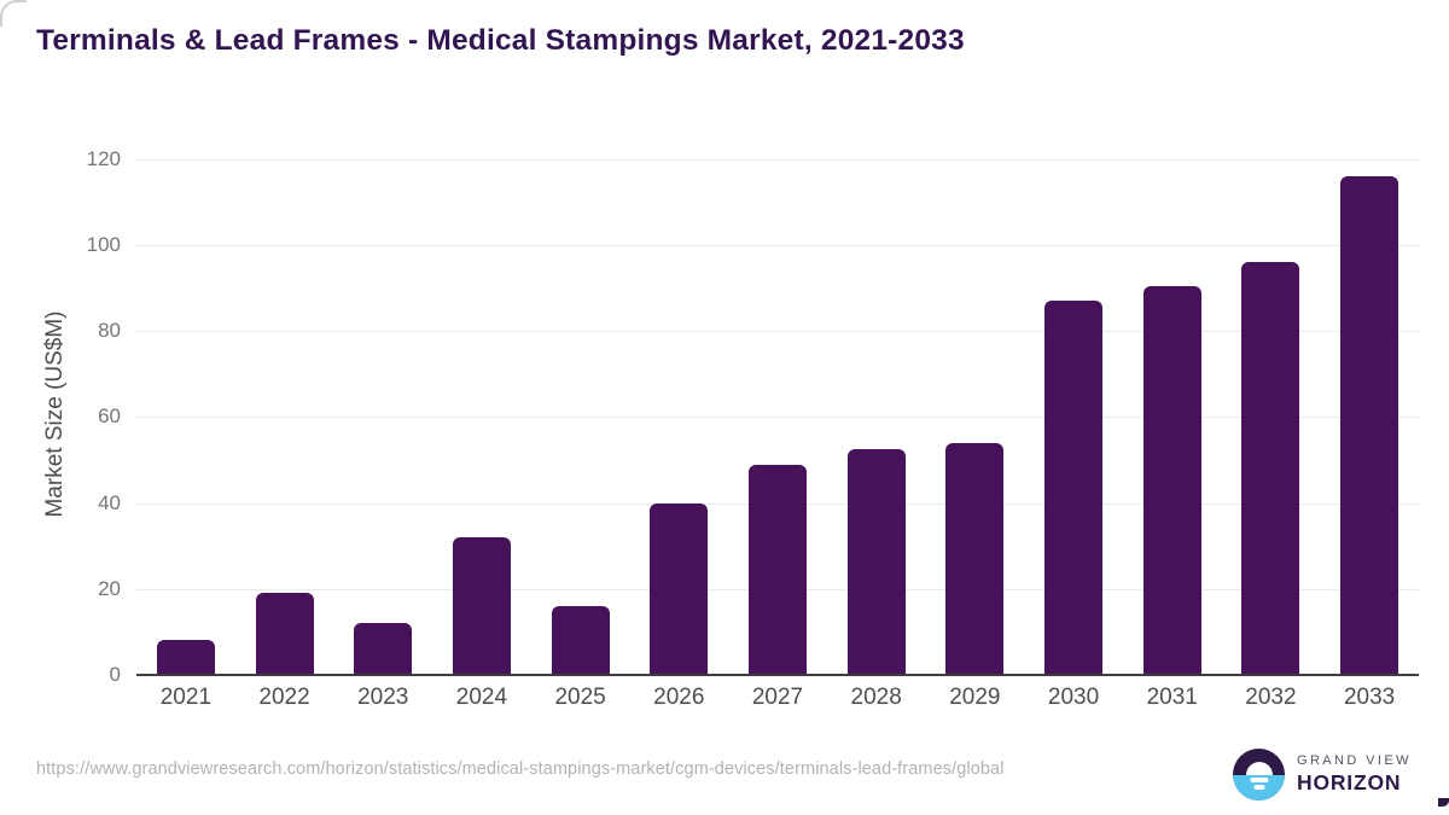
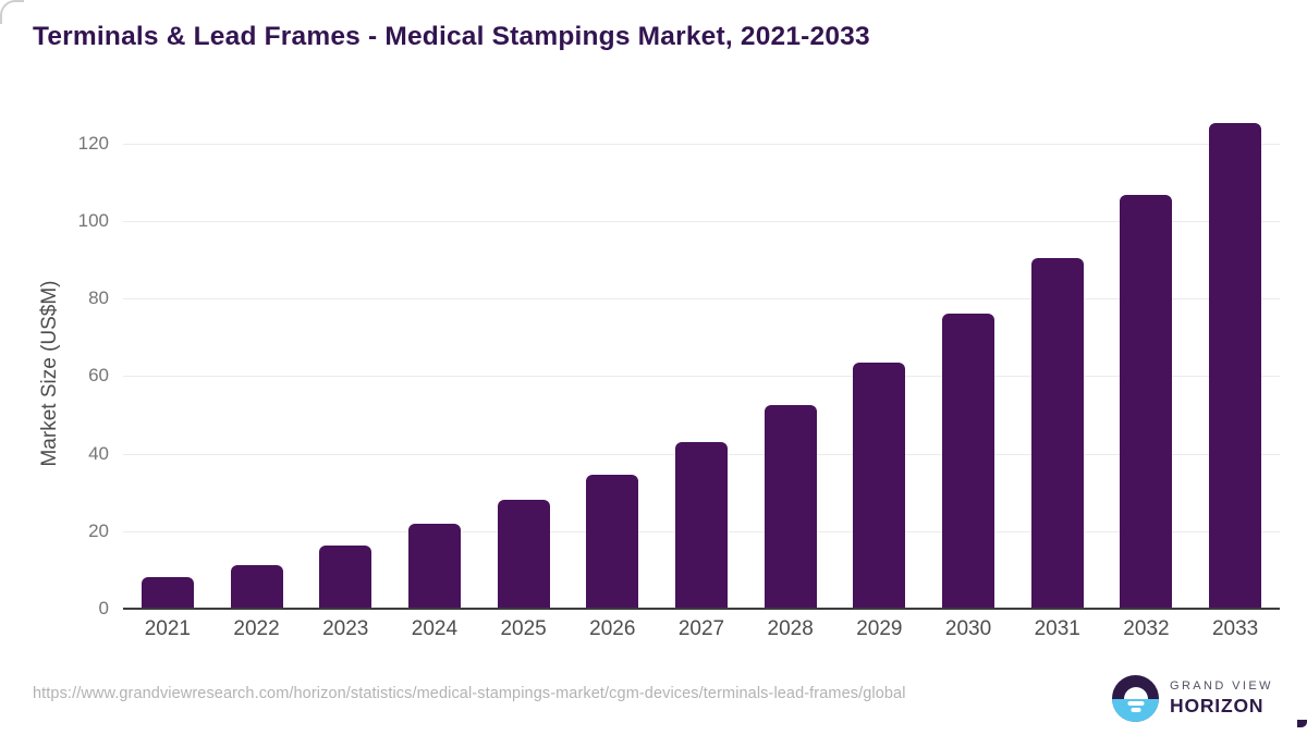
2022: 19 -> 11
2023: 12 -> 16
2024: 32 -> 22
2025: 16 -> 28
2026: 40 -> 35
2027: 49 -> 43
2029: 54 -> 63
2030: 87 -> 76
2032: 96 -> 107
2033: 116 -> 125
